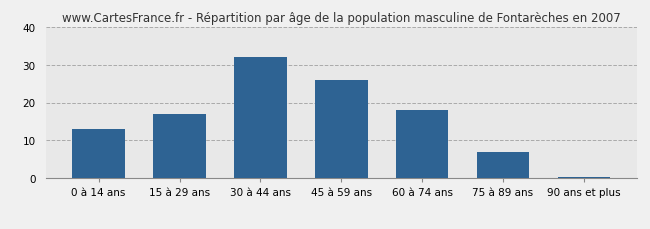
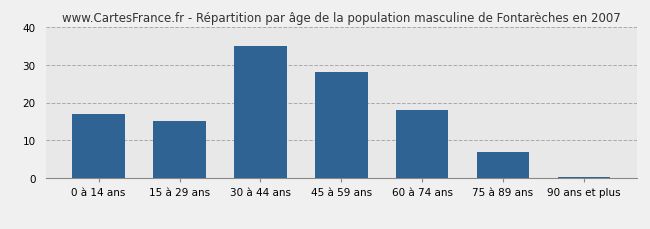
0 à 14 ans: 13.0 -> 17.0
15 à 29 ans: 17.0 -> 15.0
30 à 44 ans: 32.0 -> 35.0
45 à 59 ans: 26.0 -> 28.0
